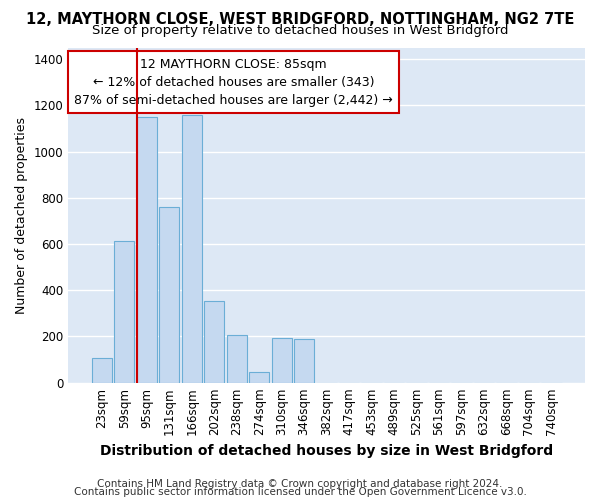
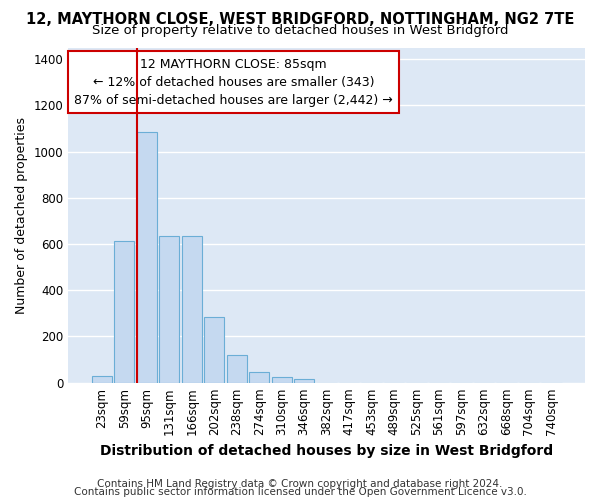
23sqm: 105 -> 30
95sqm: 1150 -> 1085
131sqm: 760 -> 635
166sqm: 1160 -> 635
202sqm: 355 -> 285
238sqm: 205 -> 120
310sqm: 195 -> 25
346sqm: 190 -> 15
